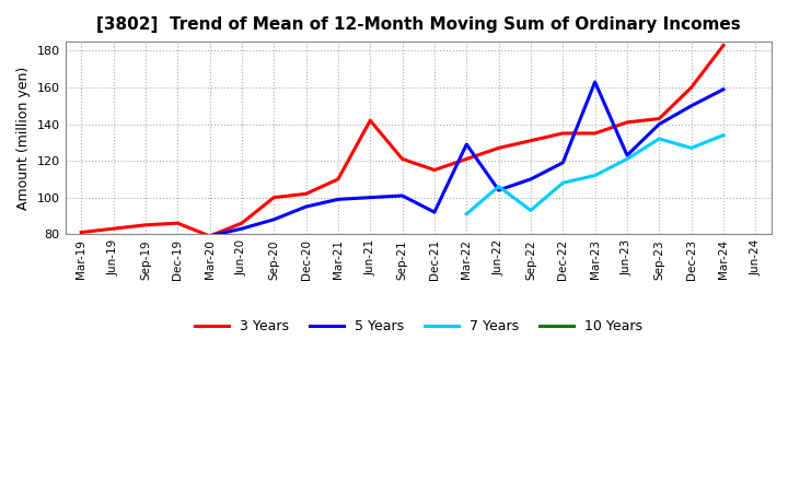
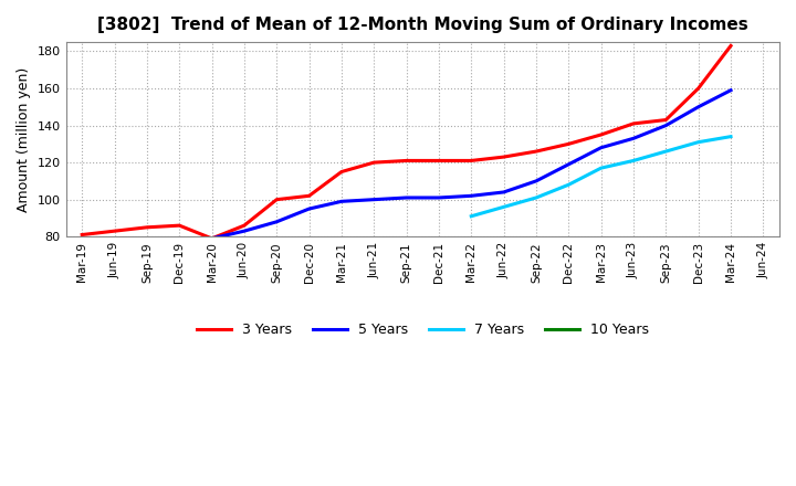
3 Years/Mar-21: 110 -> 115
3 Years/Jun-21: 142 -> 120
3 Years/Dec-21: 115 -> 121
5 Years/Dec-21: 92 -> 101
5 Years/Mar-22: 129 -> 102
3 Years/Jun-22: 127 -> 123
7 Years/Jun-22: 106 -> 96
3 Years/Sep-22: 131 -> 126
7 Years/Sep-22: 93 -> 101
3 Years/Dec-22: 135 -> 130
5 Years/Mar-23: 163 -> 128
7 Years/Mar-23: 112 -> 117
5 Years/Jun-23: 123 -> 133
7 Years/Sep-23: 132 -> 126
7 Years/Dec-23: 127 -> 131
